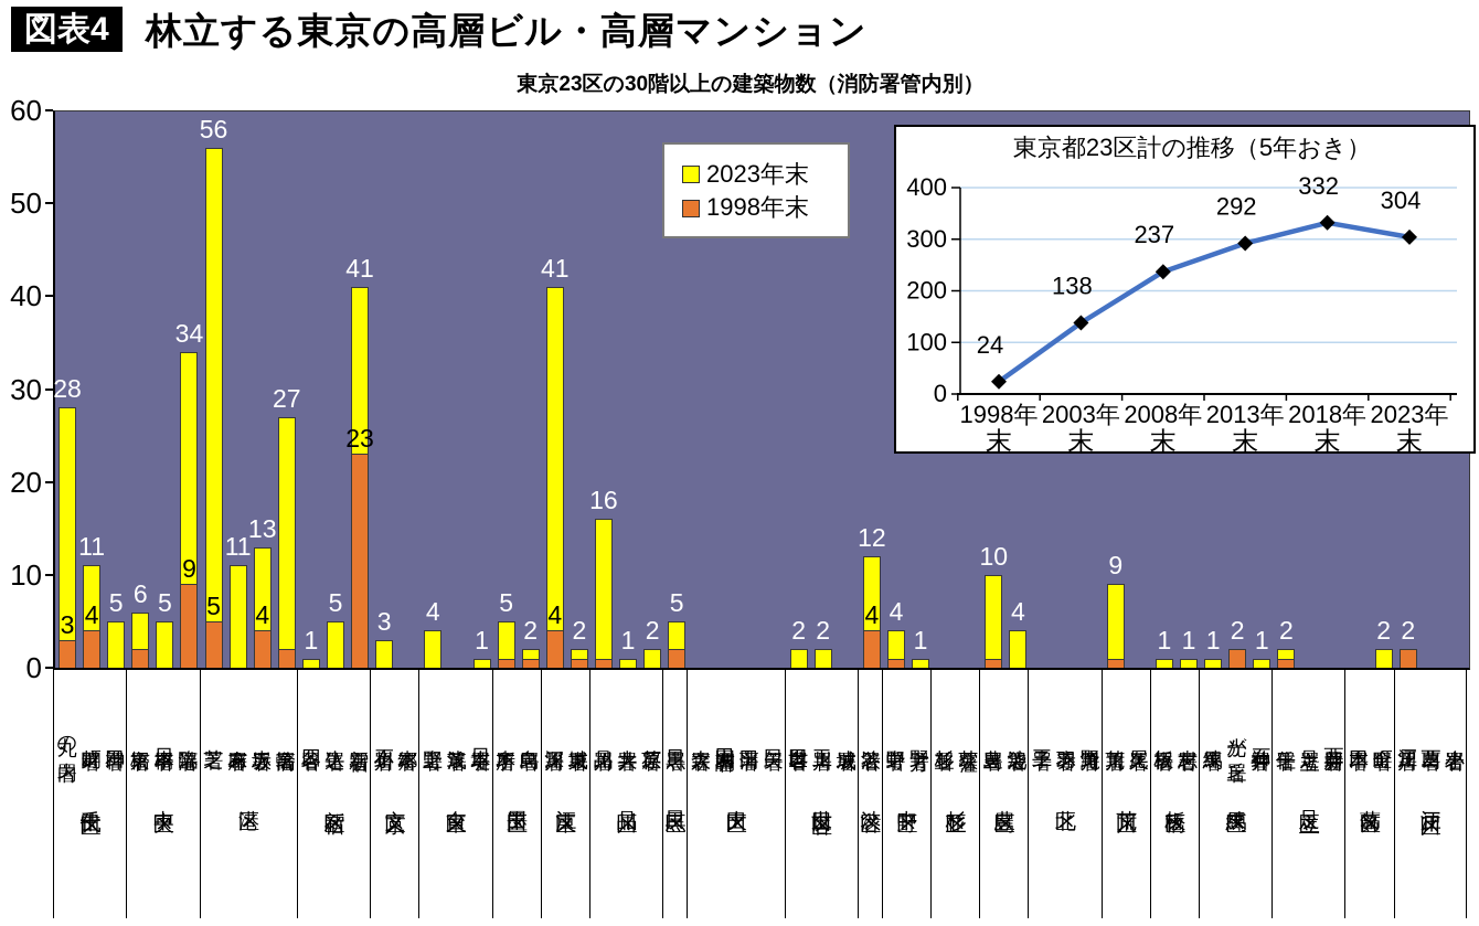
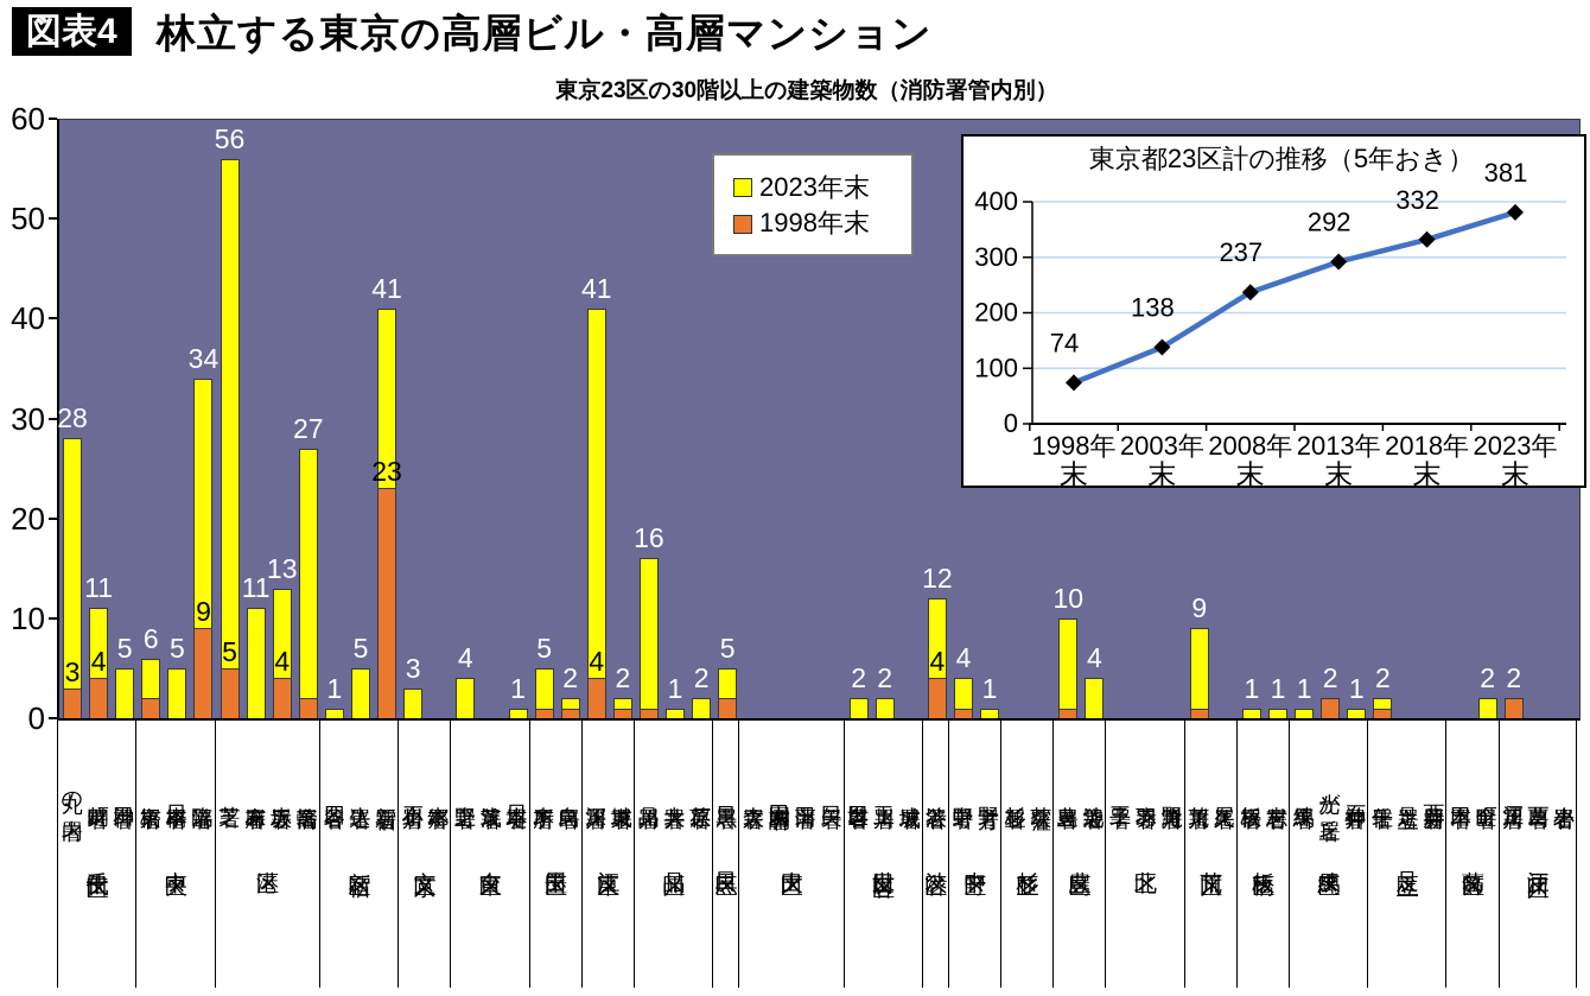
東京都23区計の推移（5年おき）/1998年末: 24 -> 74
東京都23区計の推移（5年おき）/2023年末: 304 -> 381
